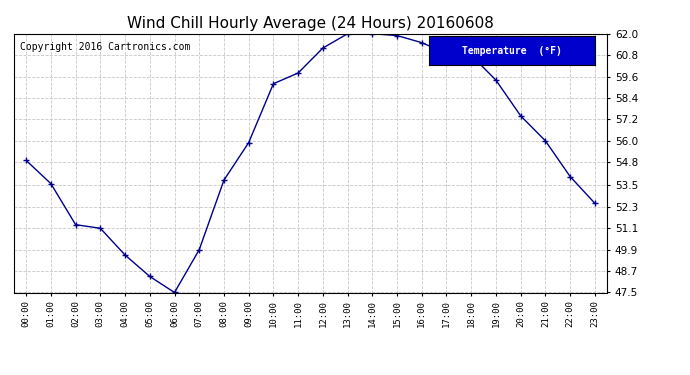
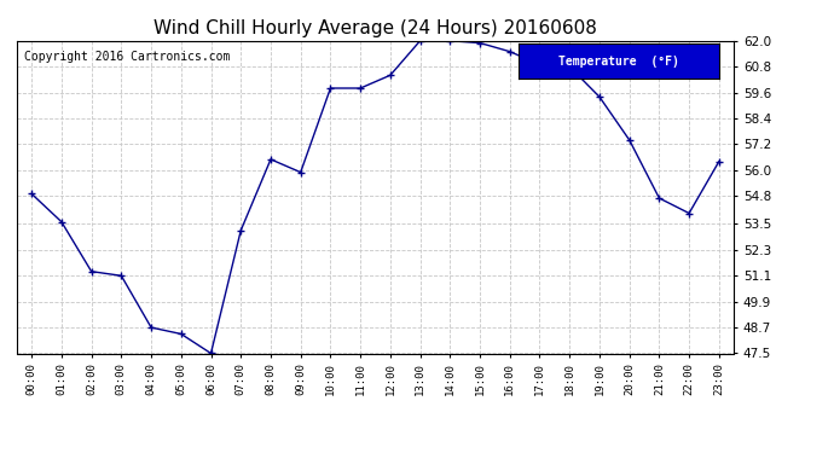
04:00: 49.6 -> 48.7
07:00: 49.9 -> 53.2
08:00: 53.8 -> 56.5
10:00: 59.2 -> 59.8
12:00: 61.2 -> 60.4
21:00: 56.0 -> 54.7
23:00: 52.5 -> 56.4
